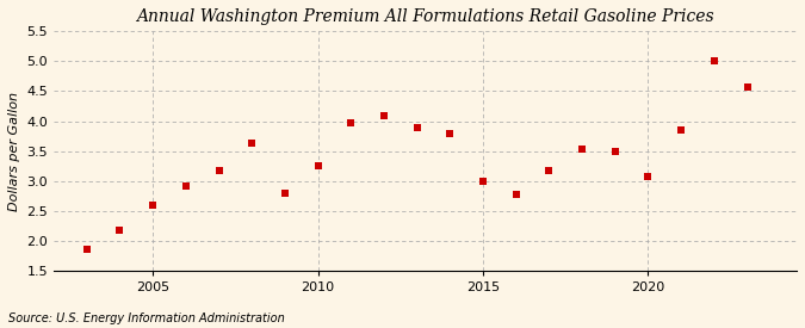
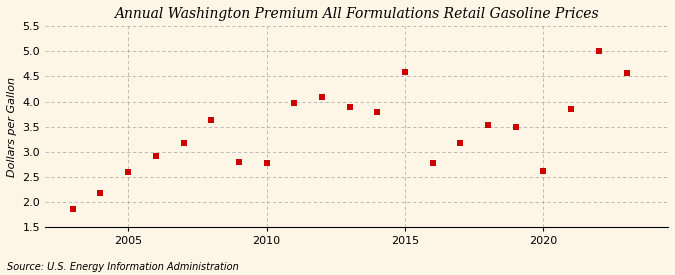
2010: 3.25 -> 2.78
2015: 2.99 -> 4.58
2020: 3.07 -> 2.62
